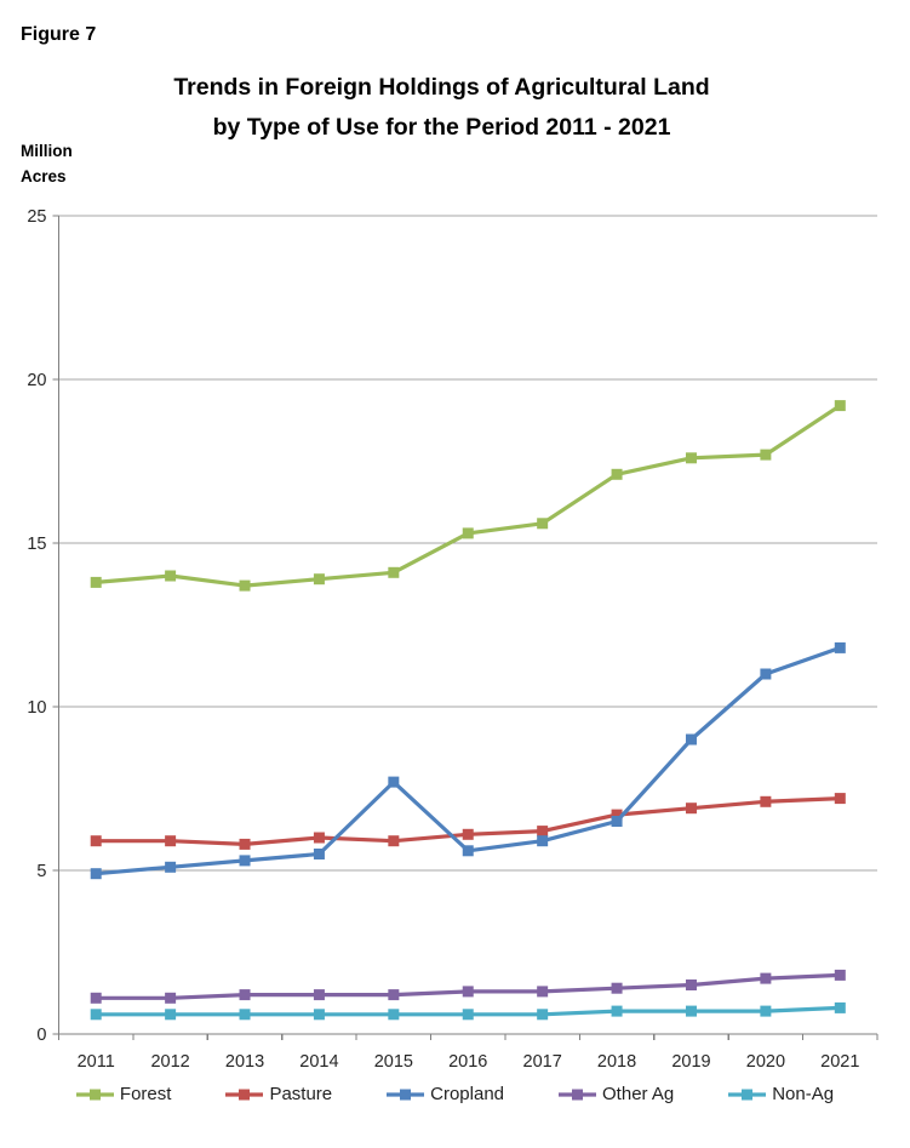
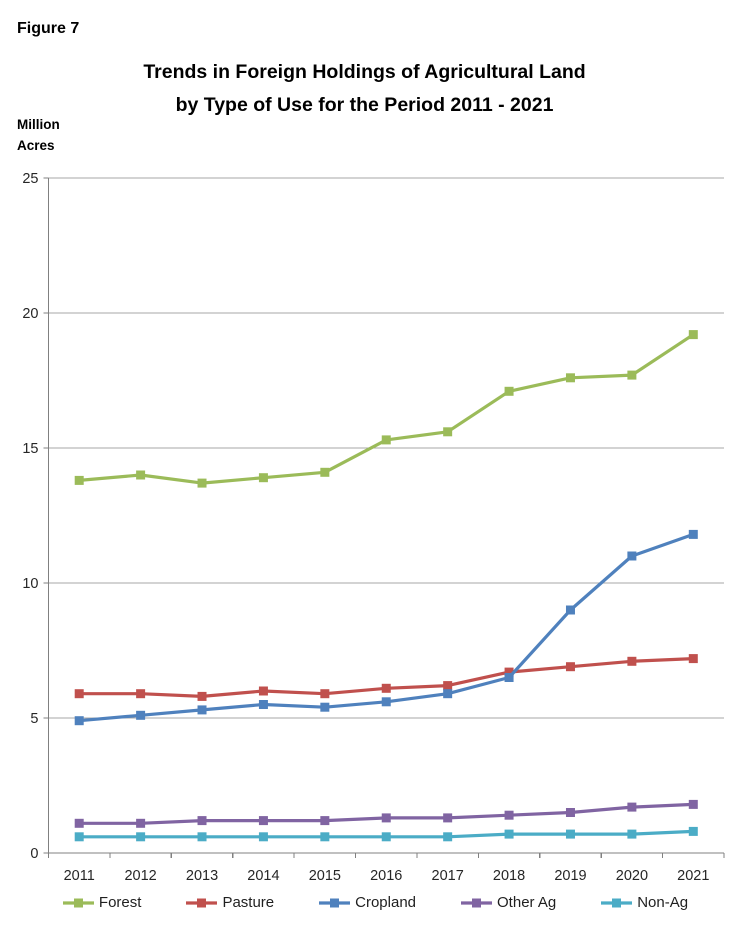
Cropland/2015: 7.7 -> 5.4
